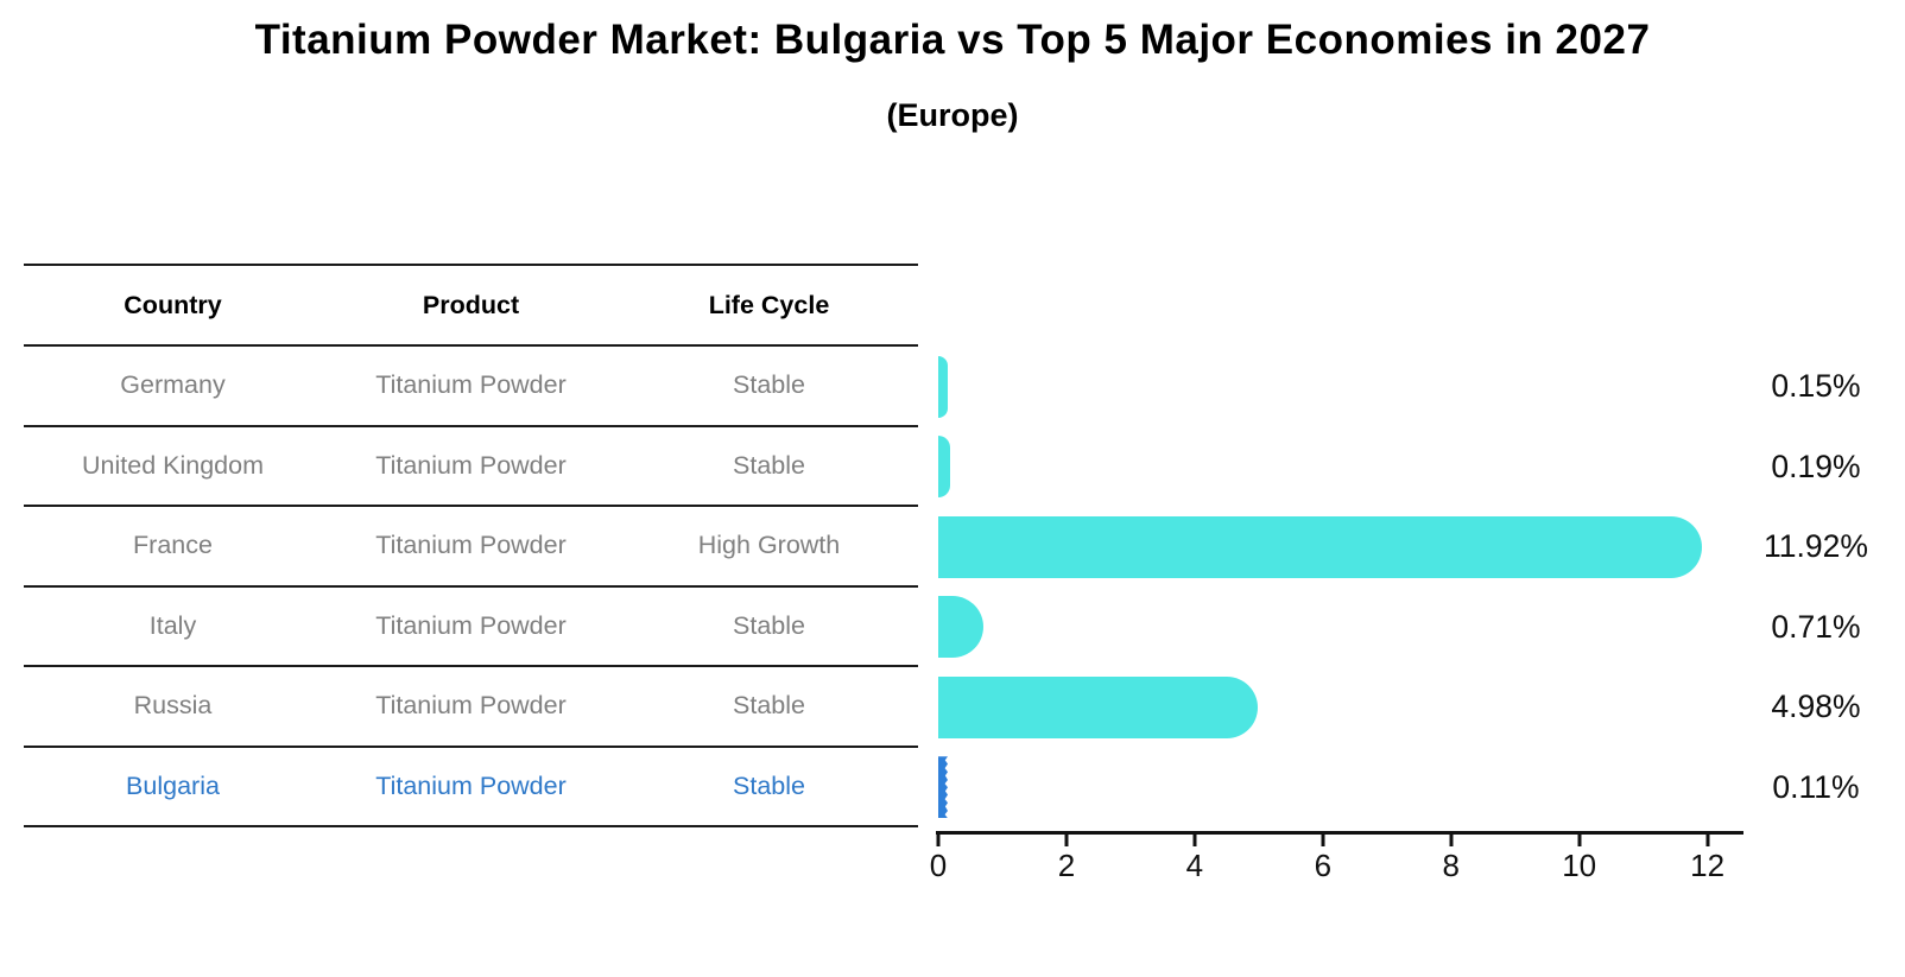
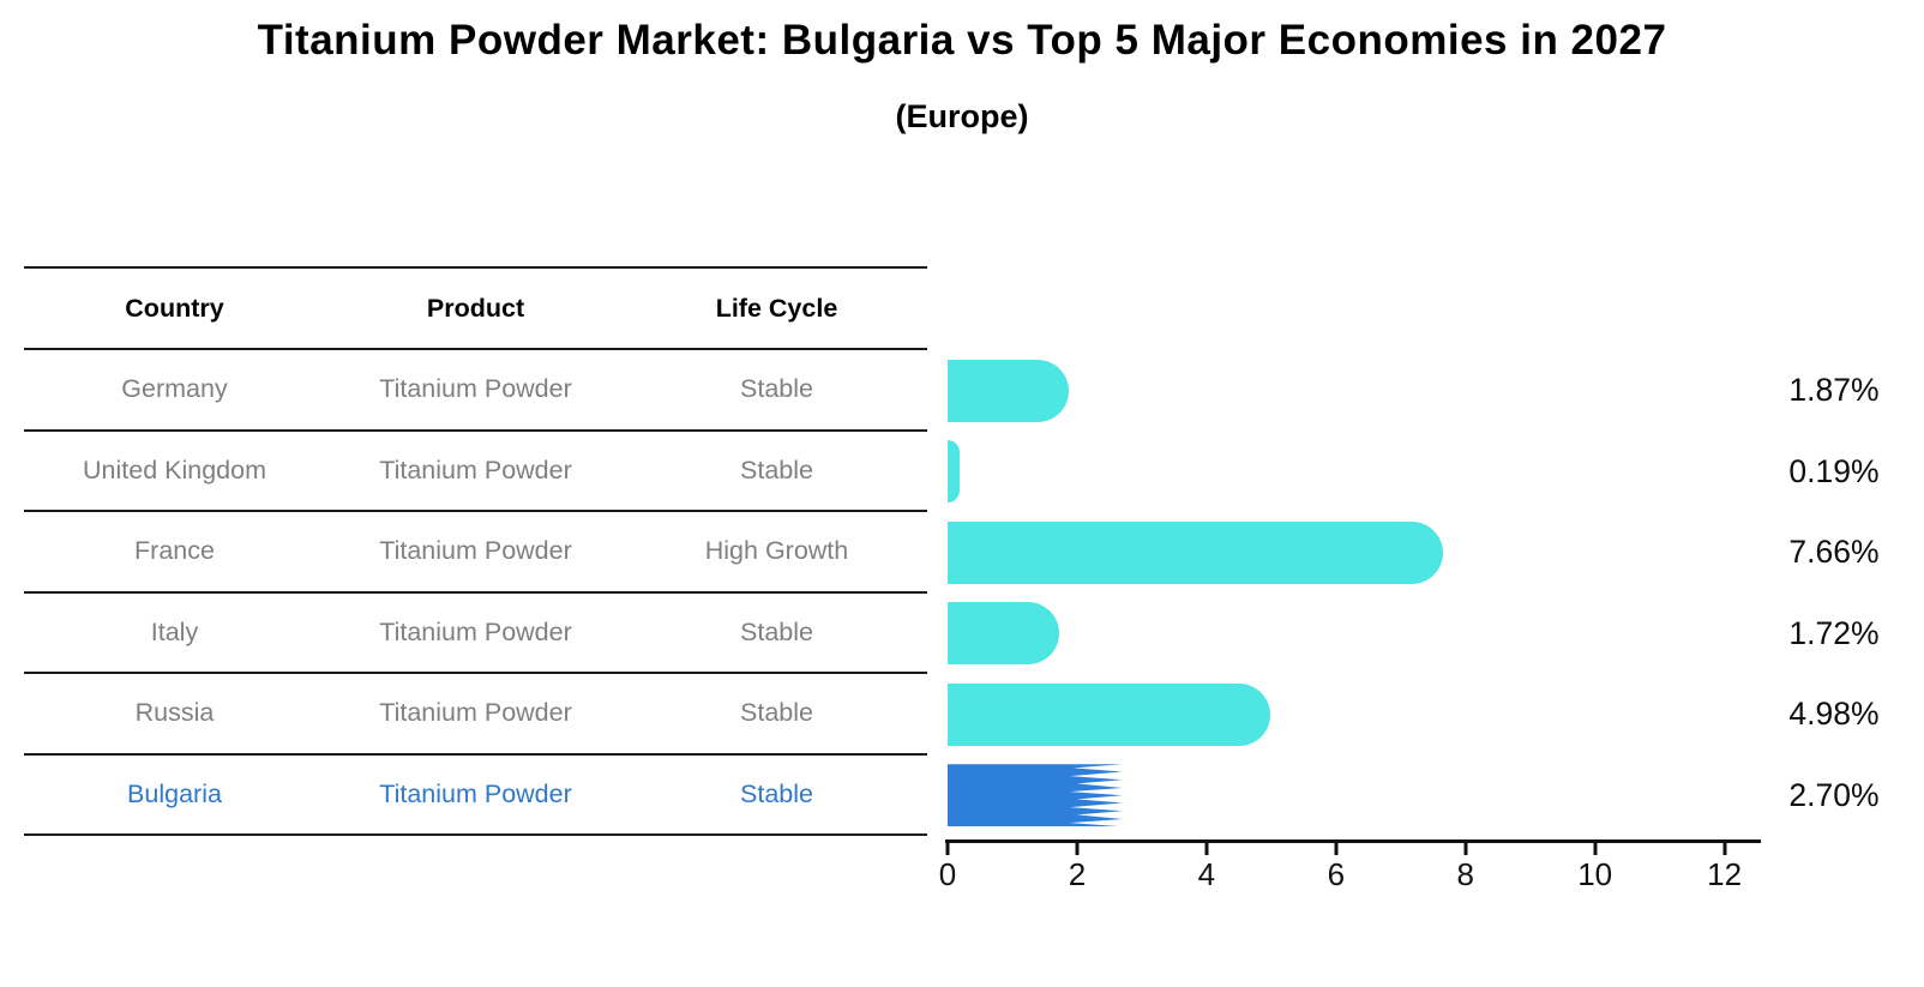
Germany: 0.15% -> 1.87%
France: 11.92% -> 7.66%
Italy: 0.71% -> 1.72%
Bulgaria: 0.11% -> 2.70%
